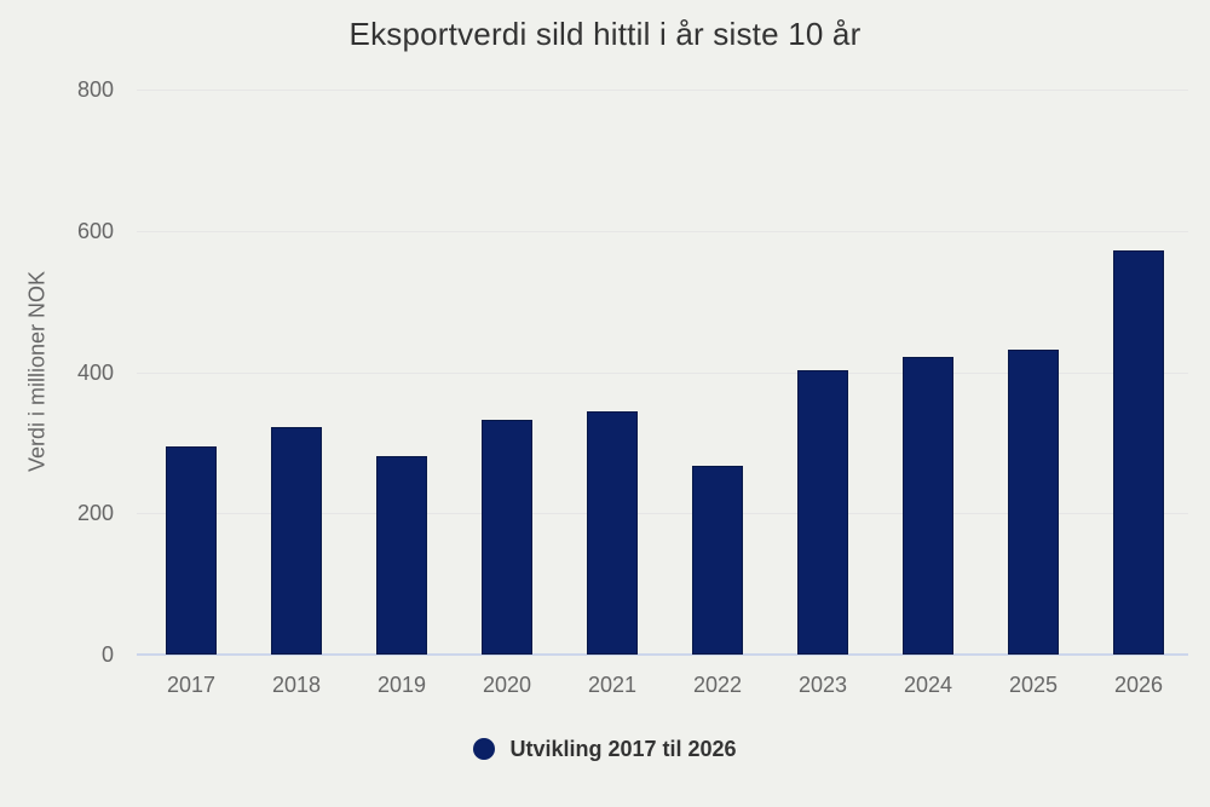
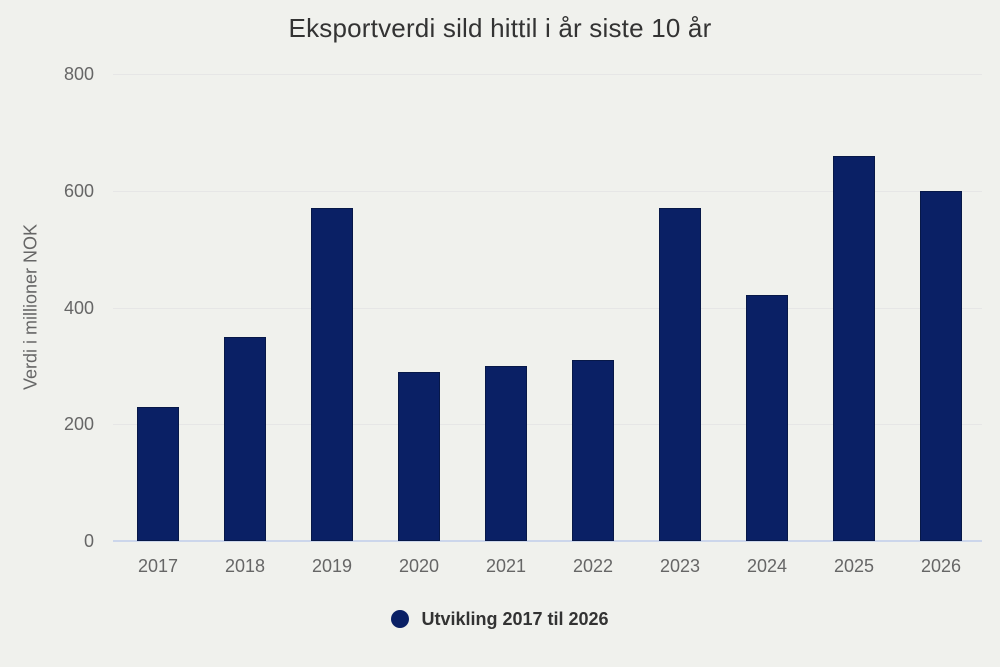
2017: 290 -> 230
2018: 320 -> 350
2019: 280 -> 570
2020: 330 -> 290
2021: 340 -> 300
2022: 270 -> 310
2023: 400 -> 570
2025: 430 -> 660
2026: 570 -> 600
